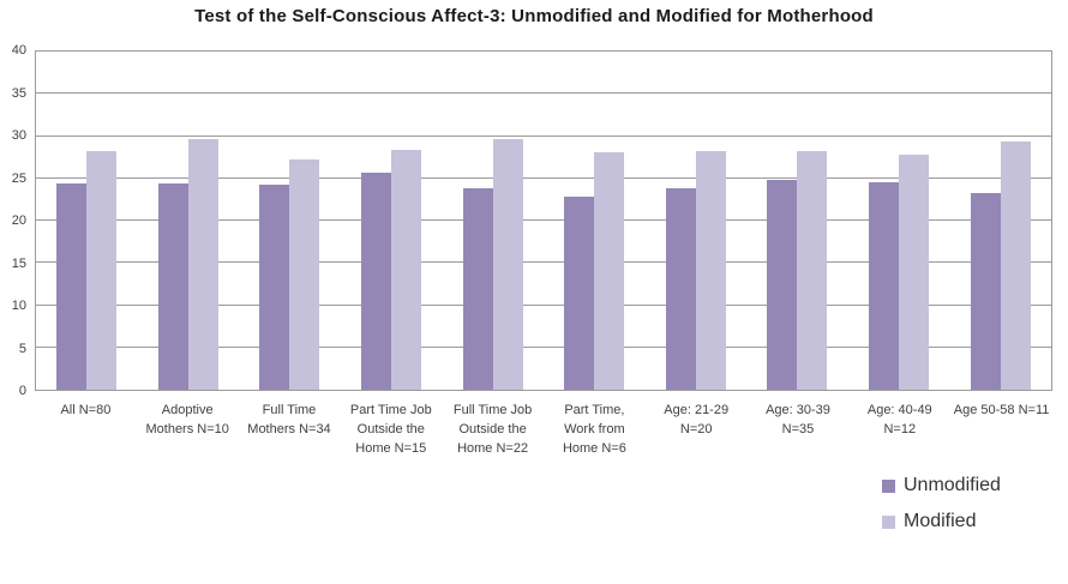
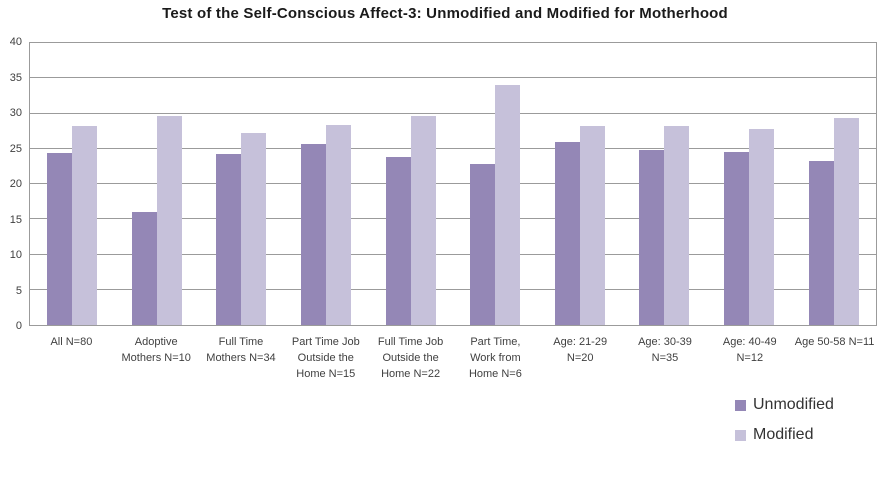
Unmodified/Adoptive Mothers N=10: 24 -> 16
Modified/Part Time, Work from Home N=6: 28 -> 34
Unmodified/Age: 21-29 N=20: 24 -> 26
